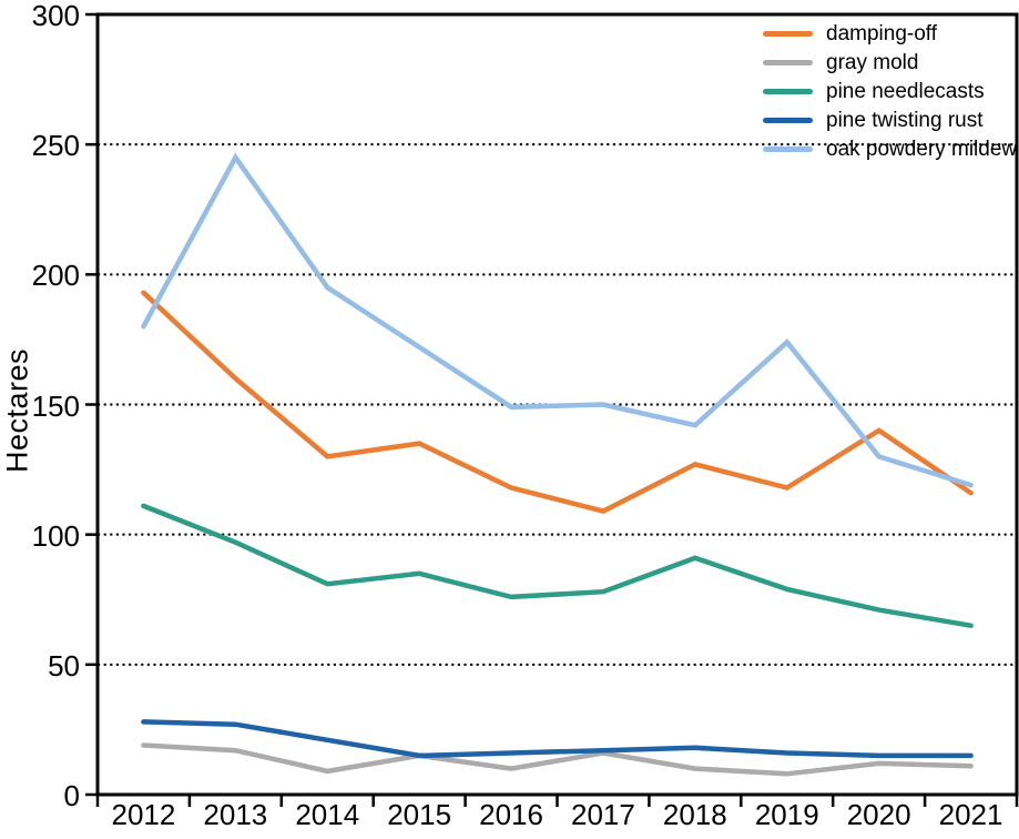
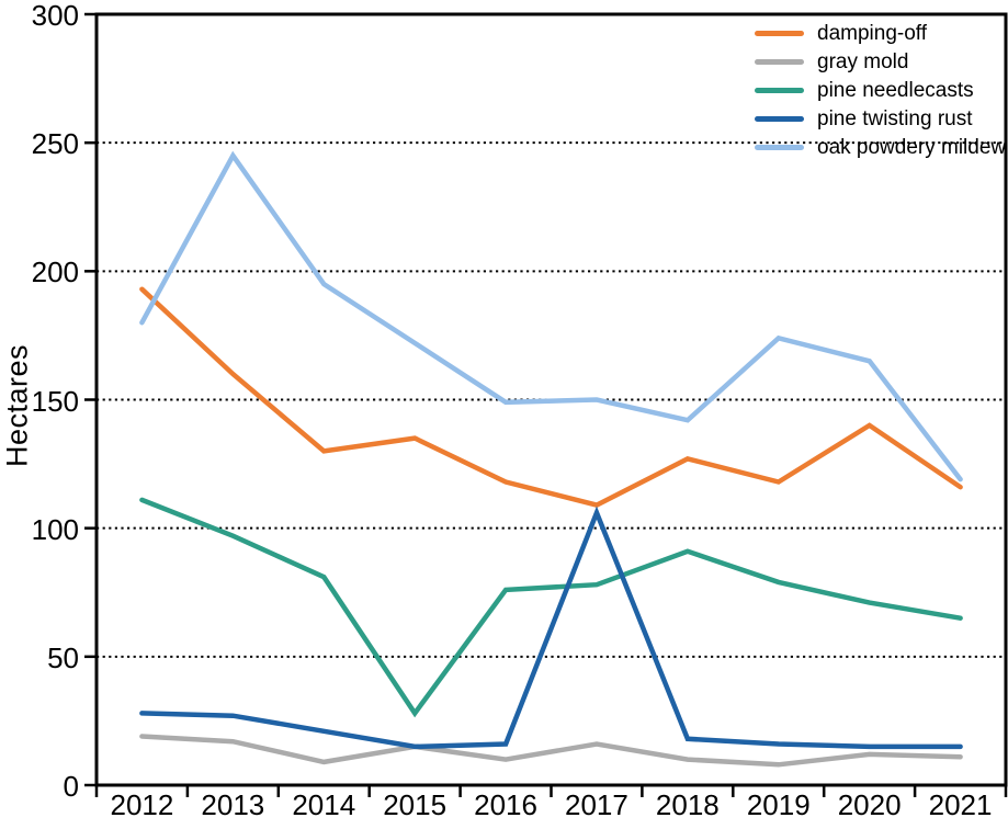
pine needlecasts/2015: 85 -> 28
pine twisting rust/2017: 17 -> 106
oak powdery mildew/2020: 130 -> 165
